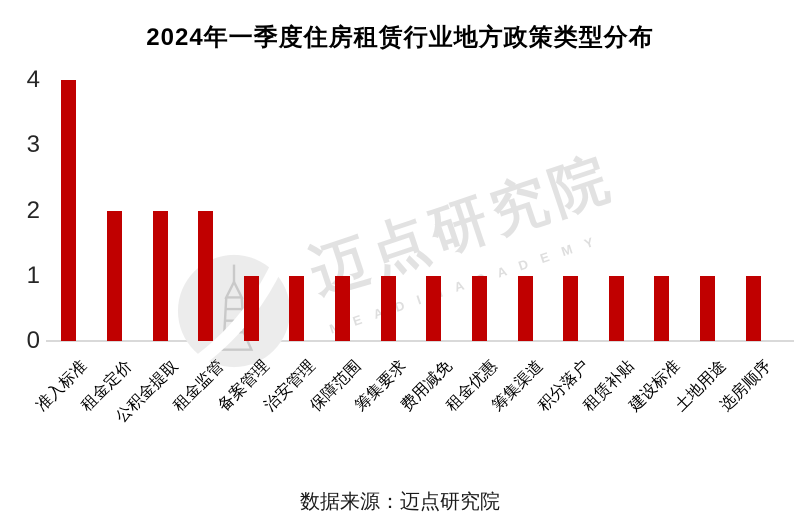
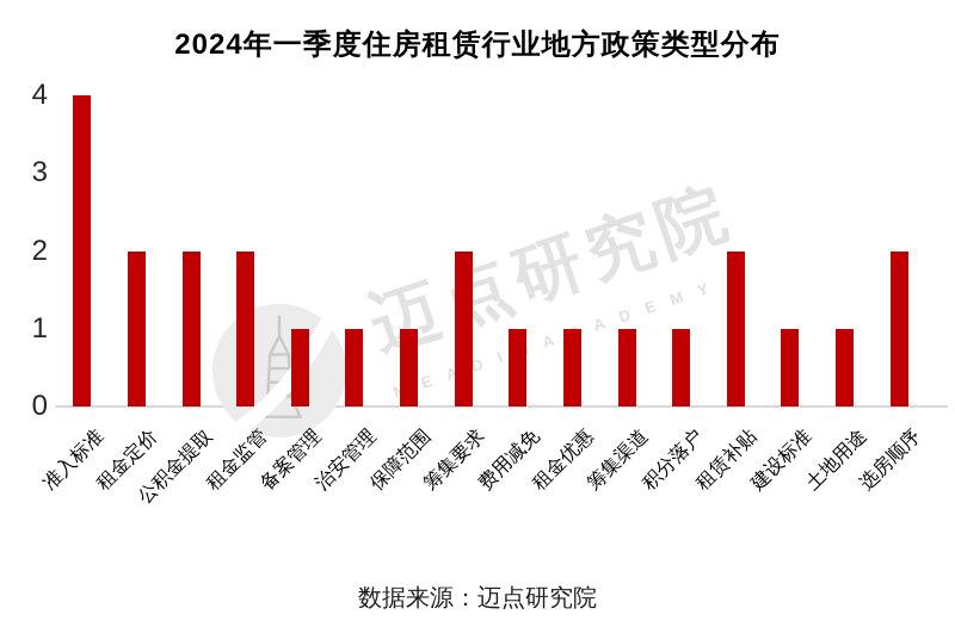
筹集要求: 1 -> 2
租赁补贴: 1 -> 2
选房顺序: 1 -> 2
